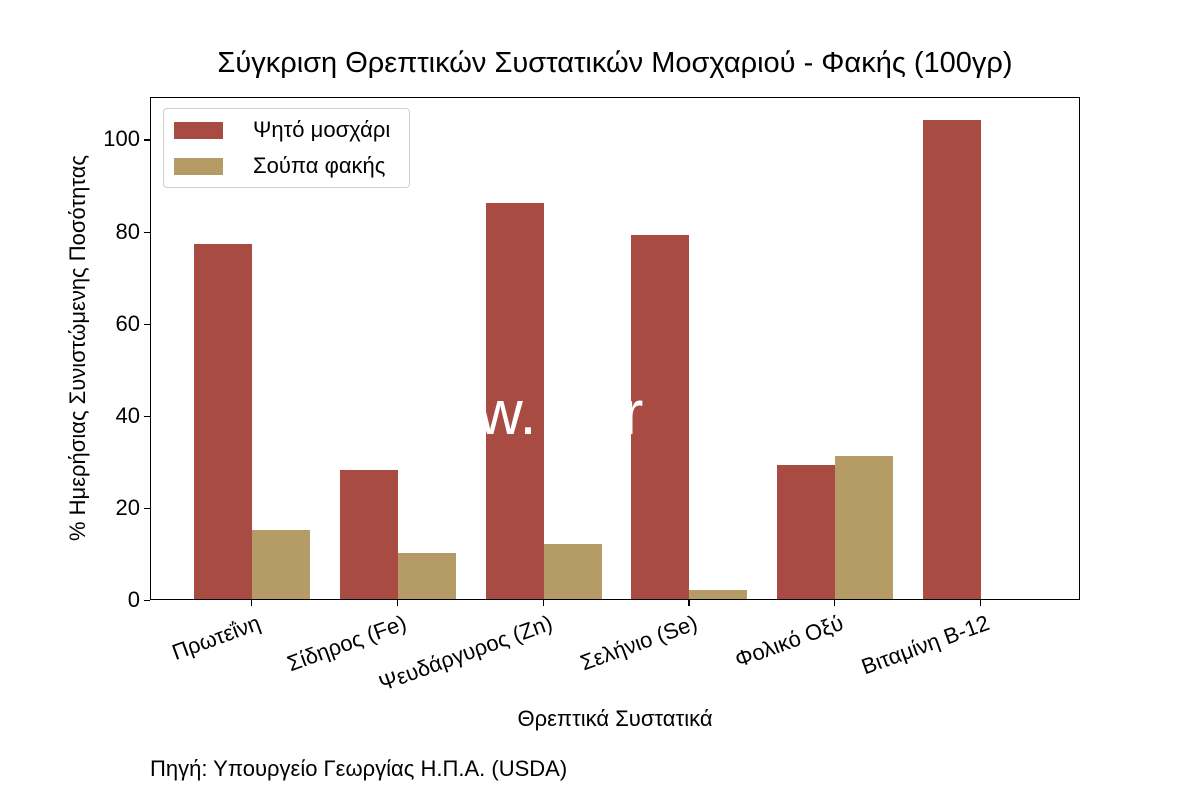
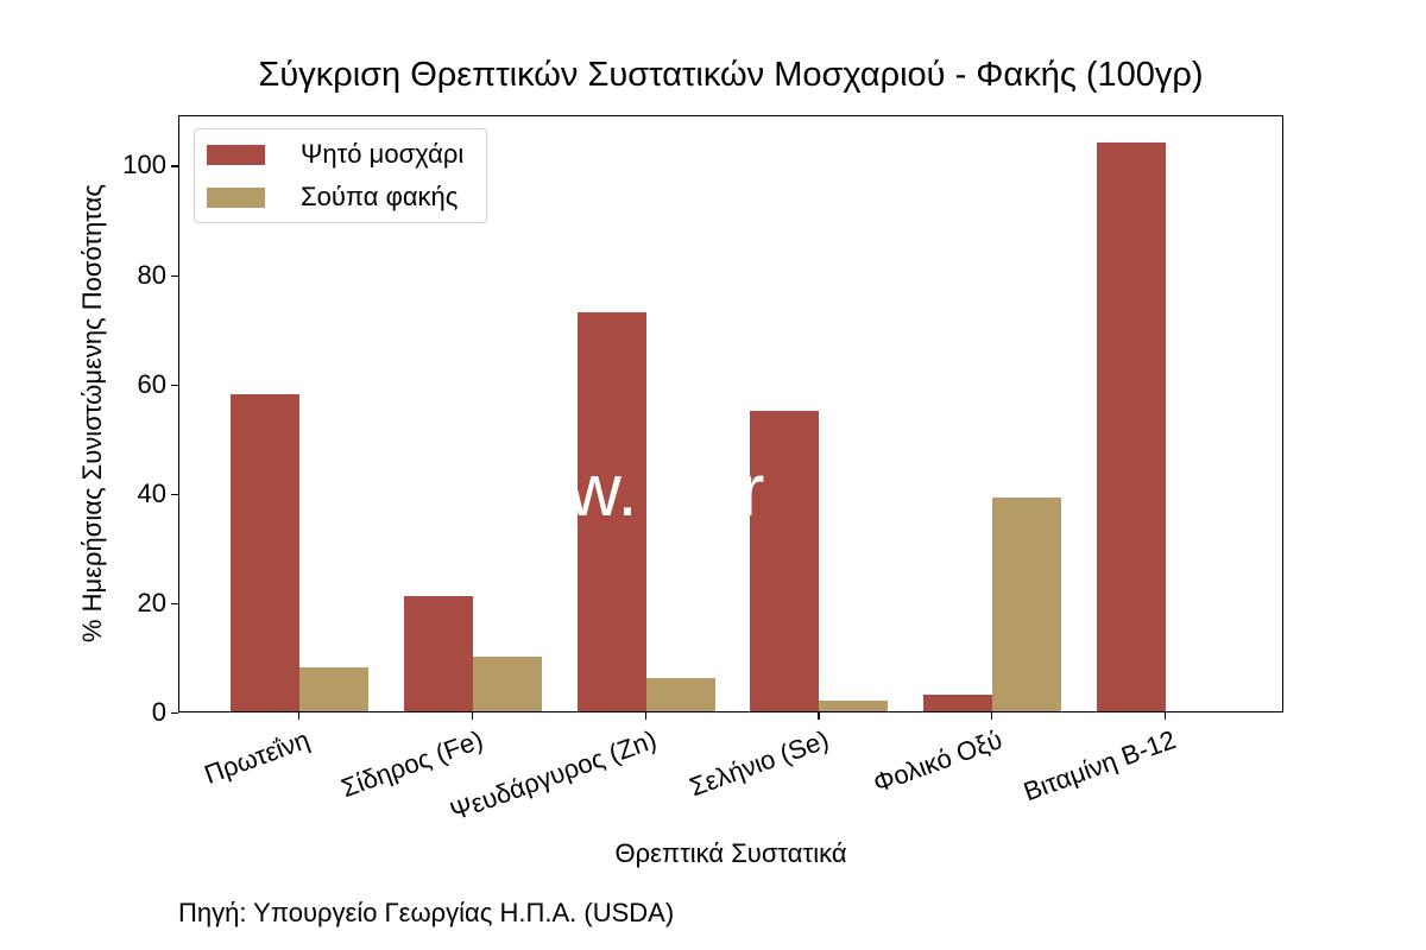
Ψητό μοσχάρι/Πρωτεΐνη: 77 -> 58
Σούπα φακής/Πρωτεΐνη: 15 -> 8
Ψητό μοσχάρι/Σίδηρος (Fe): 28 -> 21
Ψητό μοσχάρι/Ψευδάργυρος (Zn): 86 -> 73
Σούπα φακής/Ψευδάργυρος (Zn): 12 -> 6
Ψητό μοσχάρι/Σελήνιο (Se): 79 -> 55
Ψητό μοσχάρι/Φολικό Οξύ: 29 -> 3
Σούπα φακής/Φολικό Οξύ: 31 -> 39
